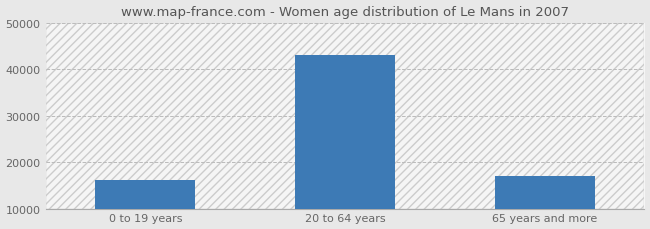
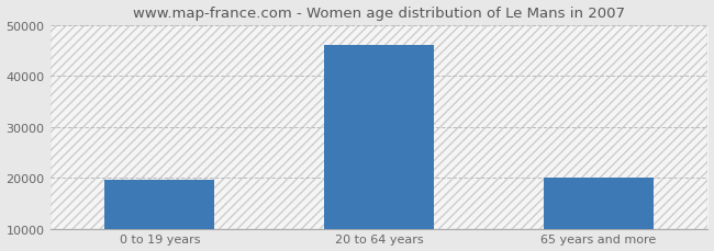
0 to 19 years: 16100 -> 19500
20 to 64 years: 43000 -> 46000
65 years and more: 17100 -> 20000
